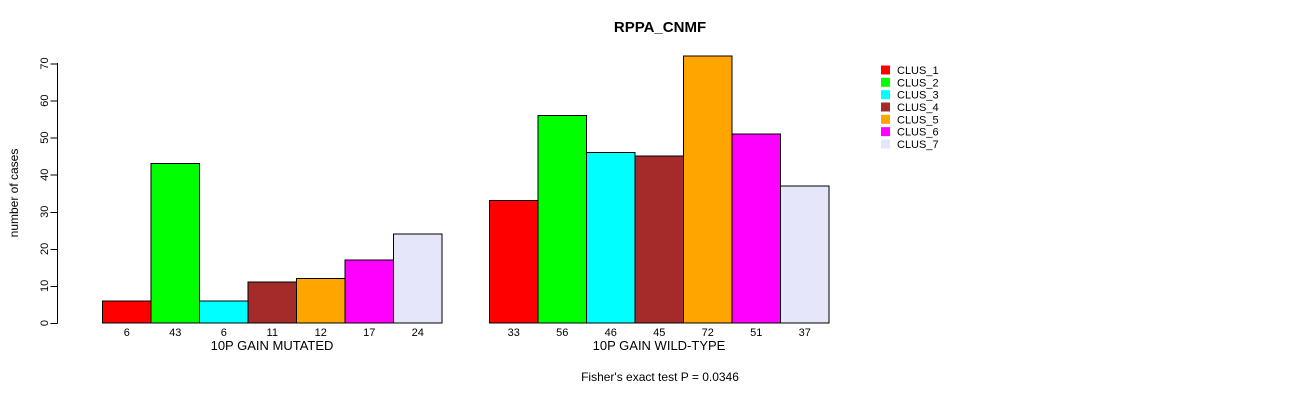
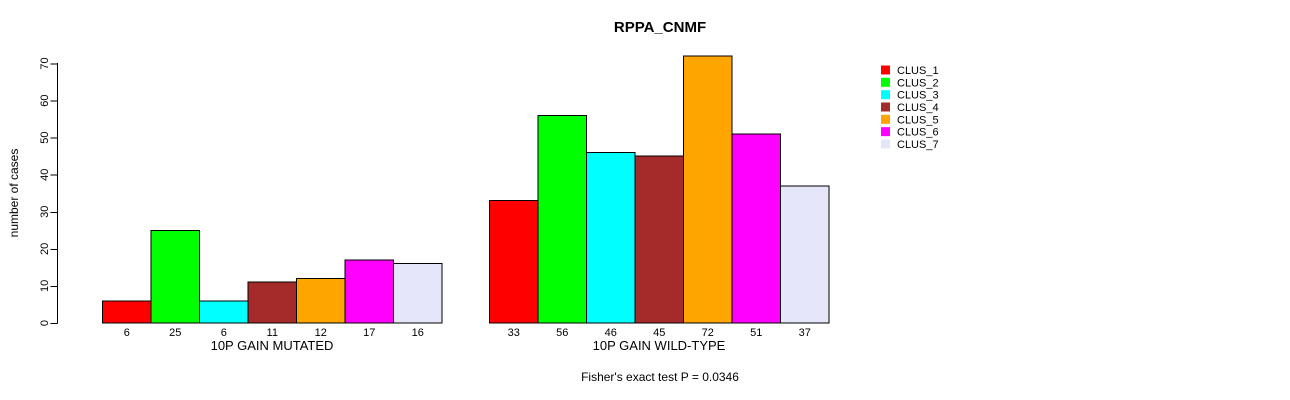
CLUS_2/10P GAIN MUTATED: 43 -> 25
CLUS_7/10P GAIN MUTATED: 24 -> 16
